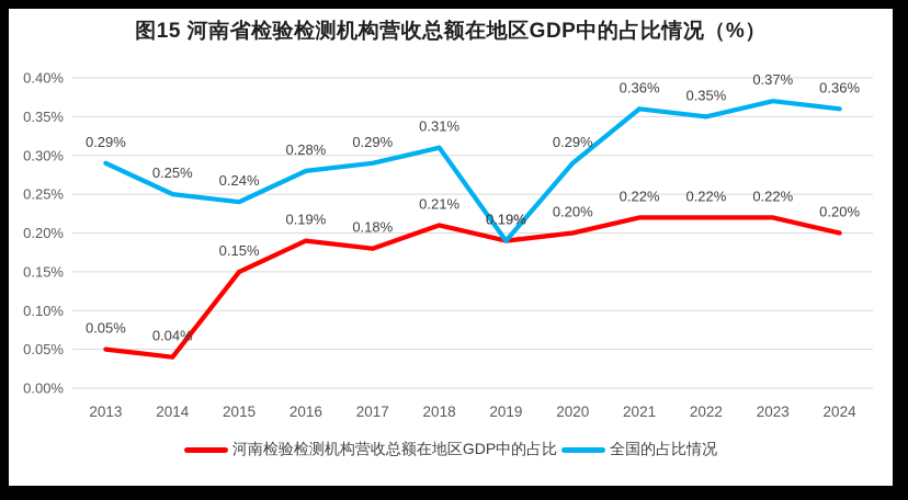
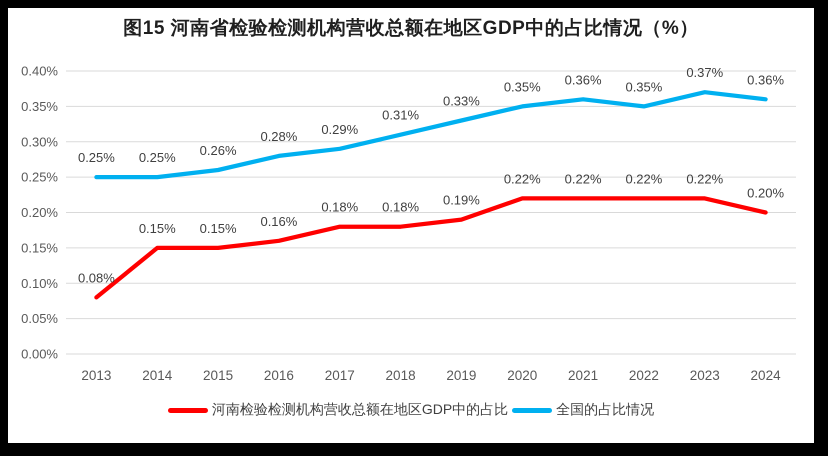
河南检验检测机构营收总额在地区GDP中的占比/2013: 0.05% -> 0.08%
全国的占比情况/2013: 0.29% -> 0.25%
河南检验检测机构营收总额在地区GDP中的占比/2014: 0.04% -> 0.15%
全国的占比情况/2015: 0.24% -> 0.26%
河南检验检测机构营收总额在地区GDP中的占比/2016: 0.19% -> 0.16%
河南检验检测机构营收总额在地区GDP中的占比/2018: 0.21% -> 0.18%
全国的占比情况/2019: 0.19% -> 0.33%
河南检验检测机构营收总额在地区GDP中的占比/2020: 0.20% -> 0.22%
全国的占比情况/2020: 0.29% -> 0.35%
